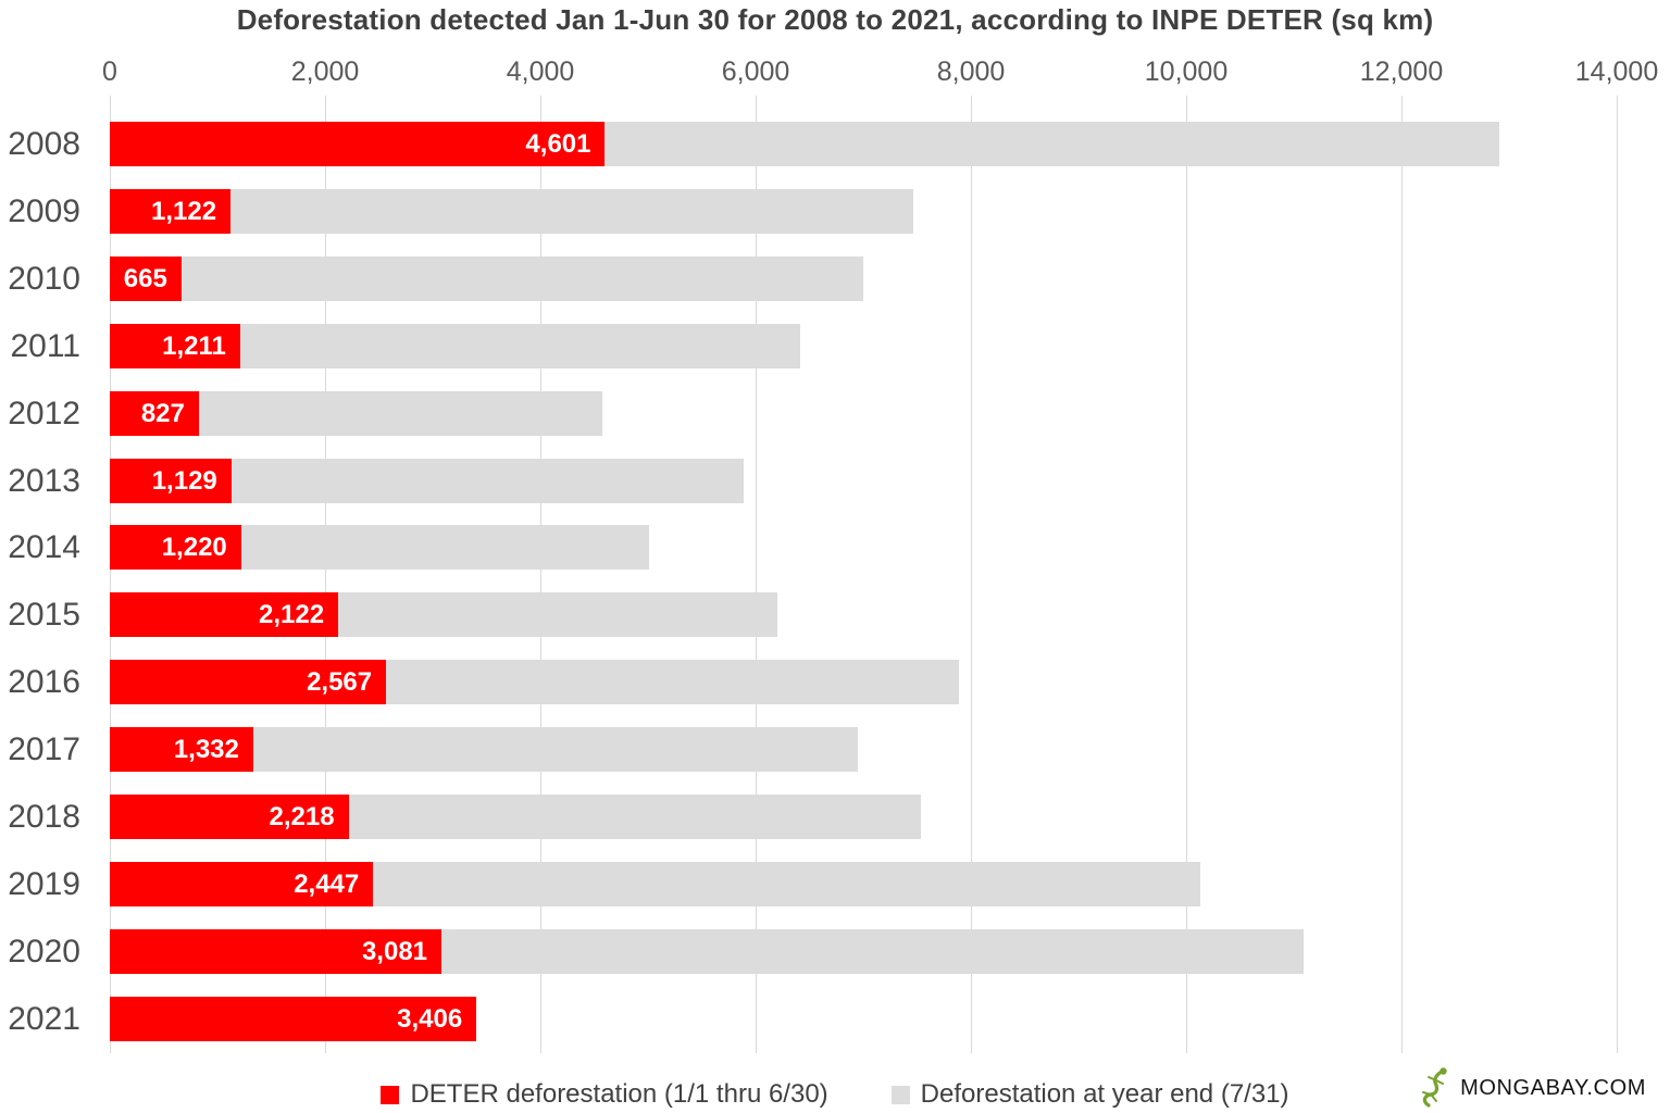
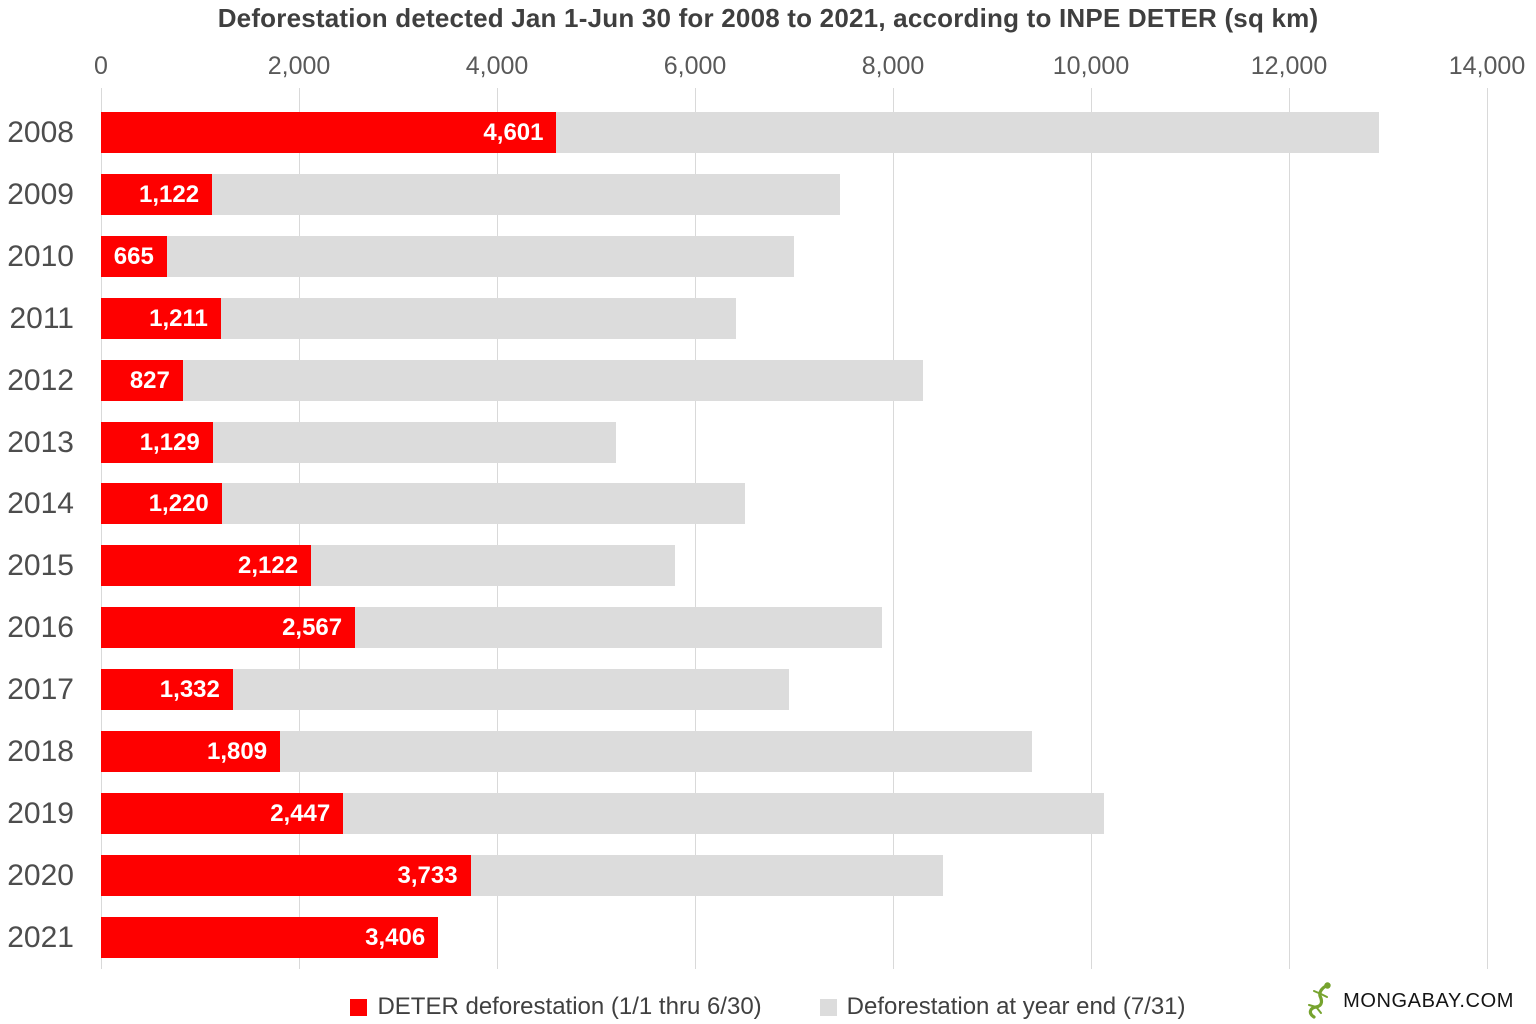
Deforestation at year end (7/31)/2012: 4600 -> 8300
Deforestation at year end (7/31)/2013: 5900 -> 5200
Deforestation at year end (7/31)/2014: 5000 -> 6500
Deforestation at year end (7/31)/2015: 6200 -> 5800
DETER deforestation (1/1 thru 6/30)/2018: 2,218 -> 1,809
Deforestation at year end (7/31)/2018: 7500 -> 9400
DETER deforestation (1/1 thru 6/30)/2020: 3,081 -> 3,733
Deforestation at year end (7/31)/2020: 11100 -> 8500
